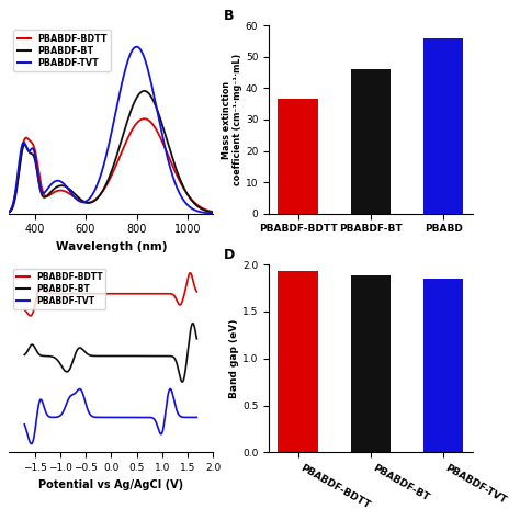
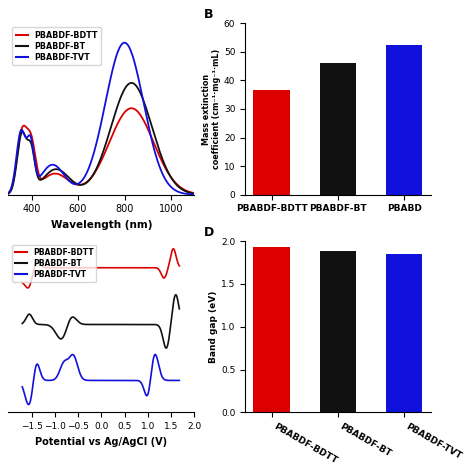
PBABD: 56.0 -> 52.5
